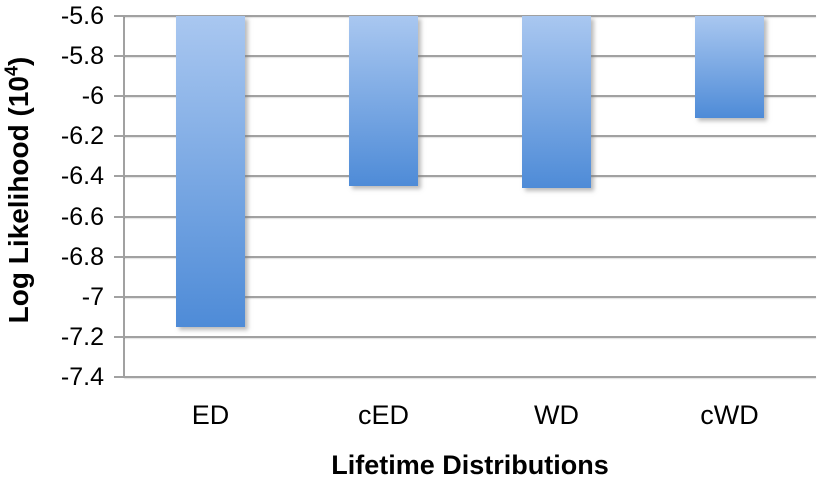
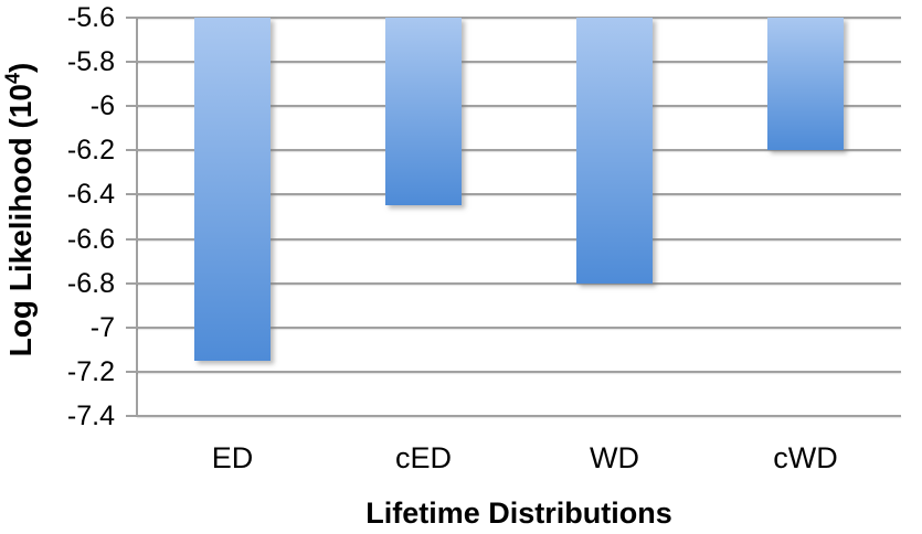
WD: -6.46 -> -6.80
cWD: -6.11 -> -6.20
